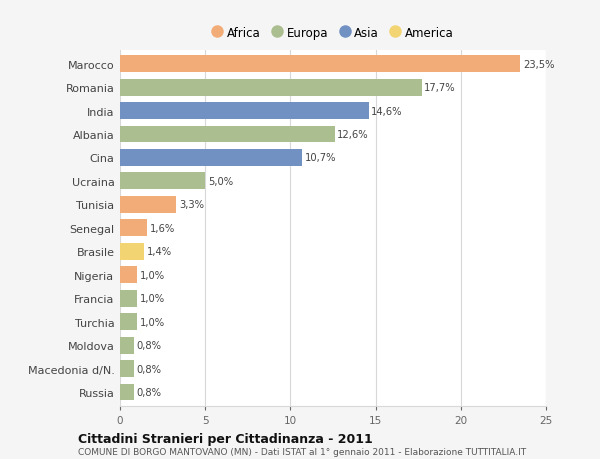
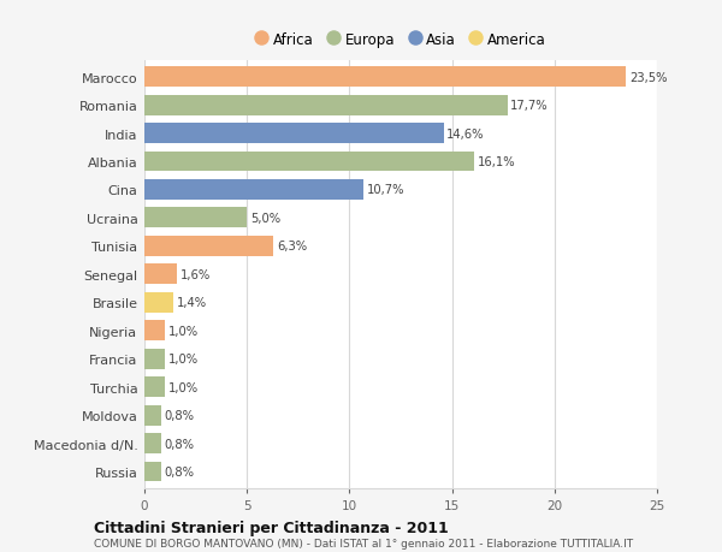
Albania: 12,6% -> 16,1%
Tunisia: 3,3% -> 6,3%
